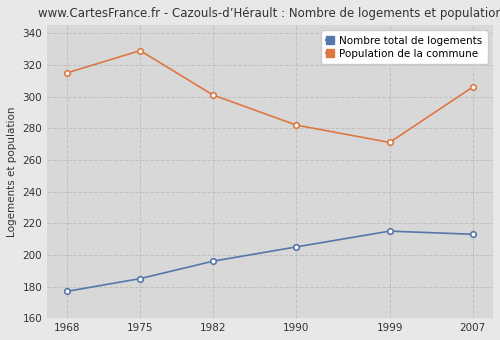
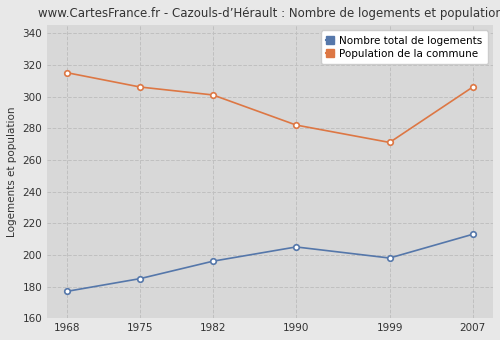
Population de la commune/1975: 329 -> 306
Nombre total de logements/1999: 215 -> 198
